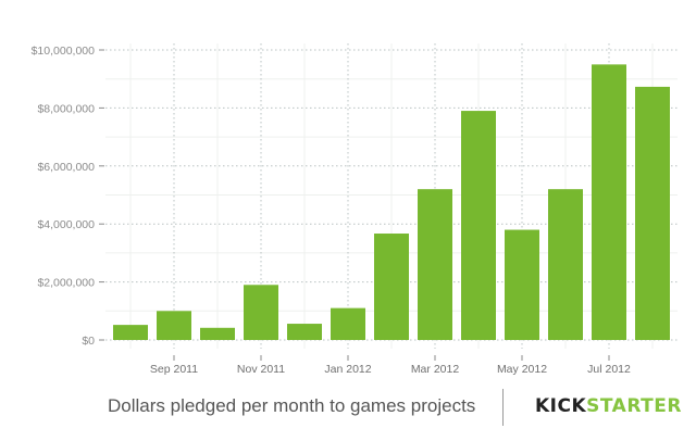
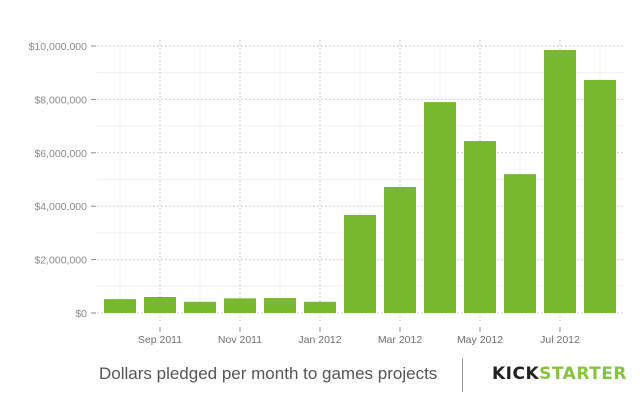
Sep 2011: $1000000 -> $600000
Nov 2011: $1900000 -> $600000
Jan 2012: $1100000 -> $400000
Mar 2012: $5200000 -> $4700000
May 2012: $3800000 -> $6400000
Jul 2012: $9500000 -> $9800000
